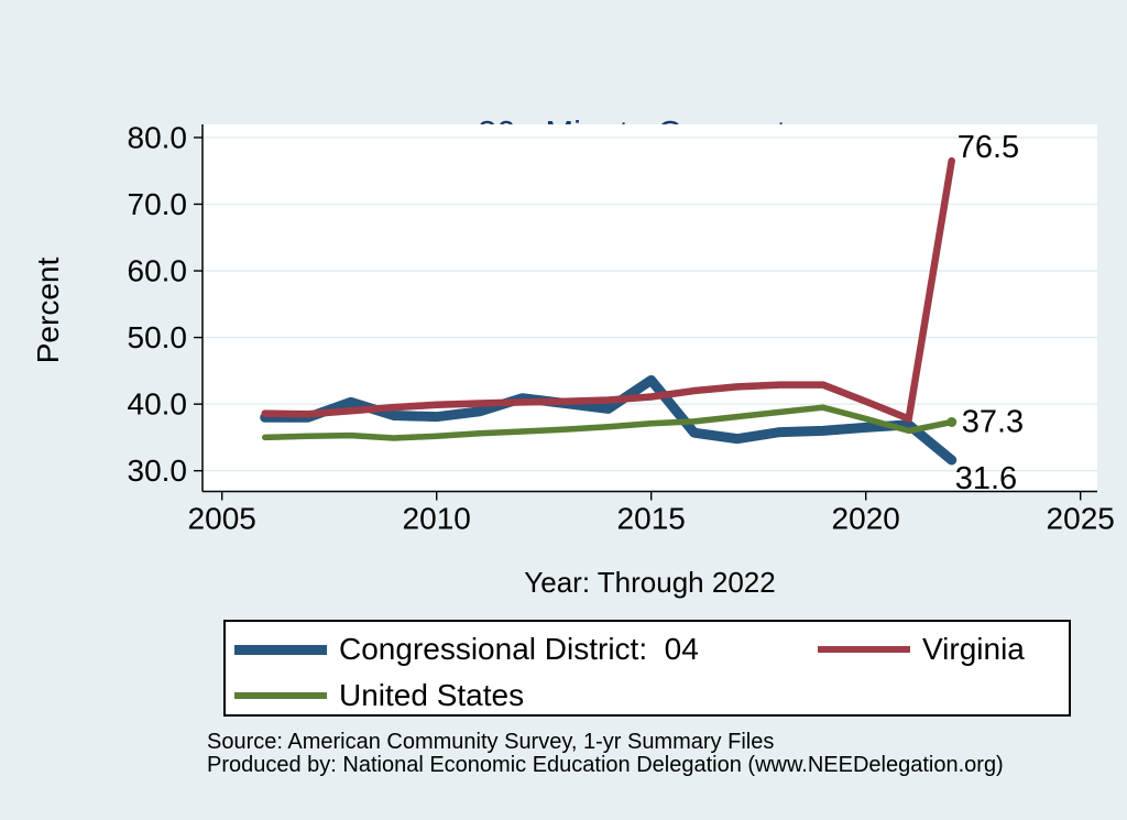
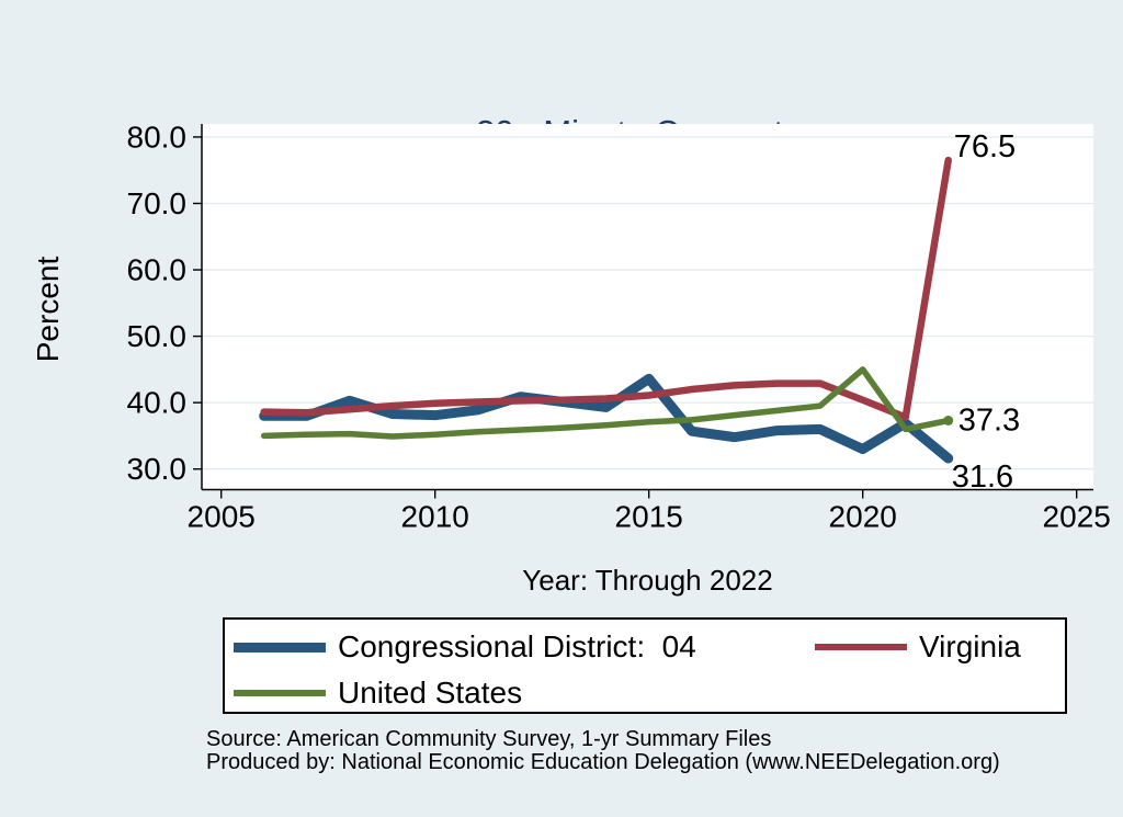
Congressional District: 04/2020: 36 -> 33
United States/2020: 38 -> 45
